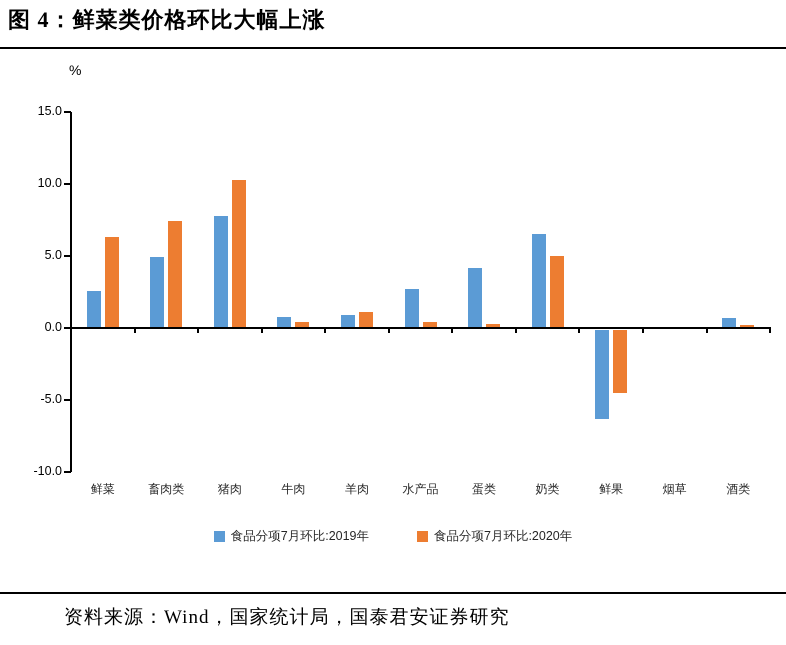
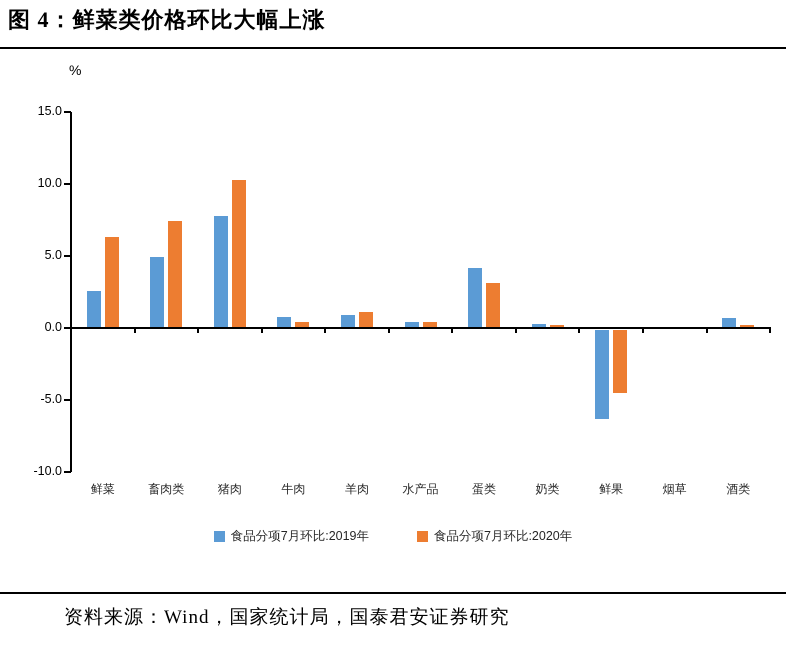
食品分项7月环比:2019年/水产品: 2.7 -> 0.4
食品分项7月环比:2020年/蛋类: 0.3 -> 3.1
食品分项7月环比:2019年/奶类: 6.5 -> 0.3
食品分项7月环比:2020年/奶类: 5.0 -> 0.2
